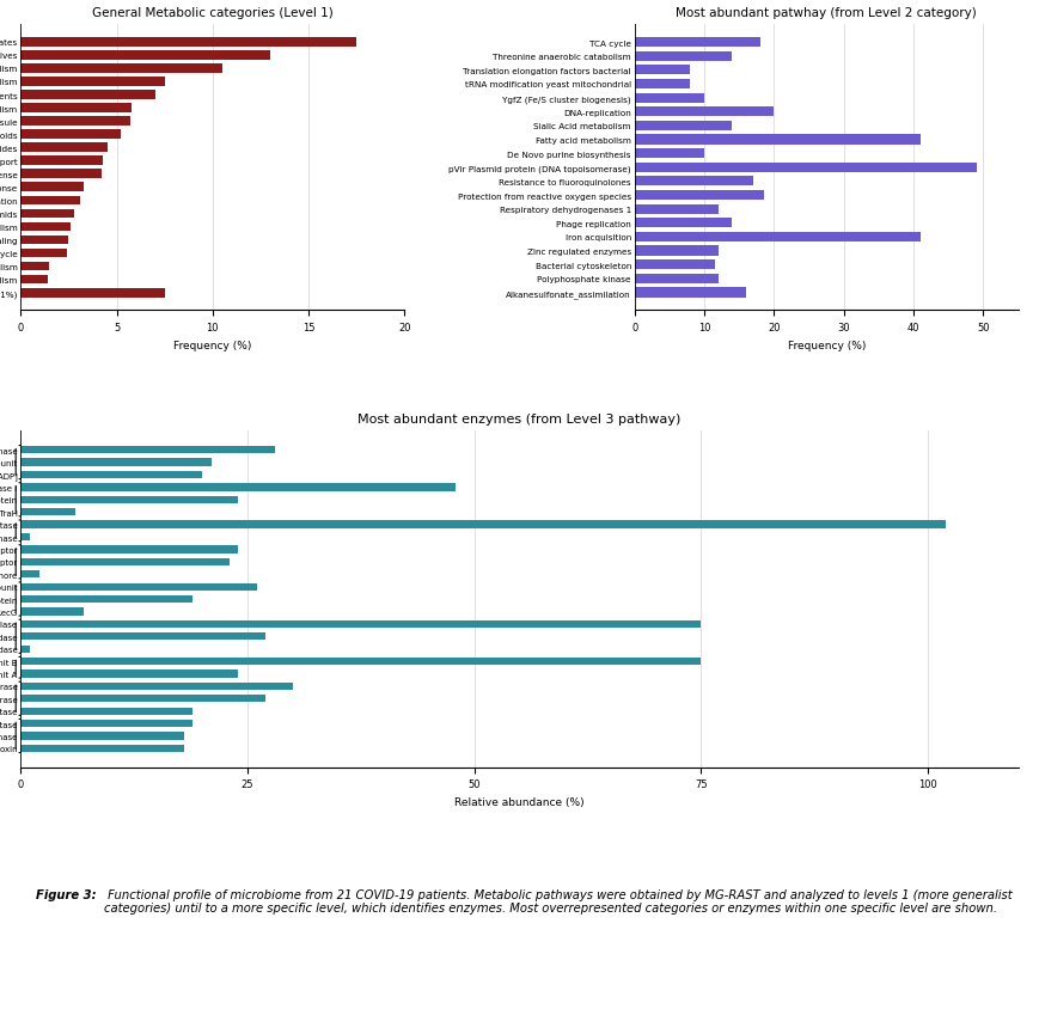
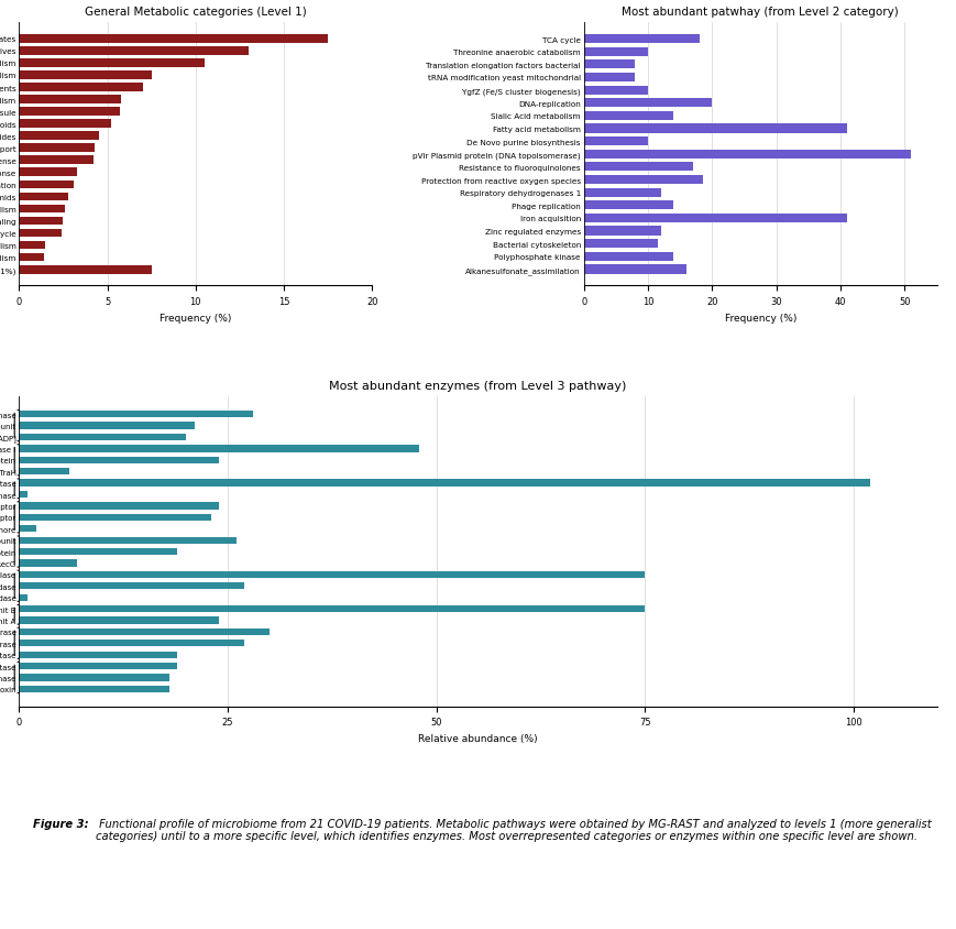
Most abundant patwhay (from Level 2 category)/Threonine anaerobic catabolism: 14.0 -> 10.0
Most abundant patwhay (from Level 2 category)/pVir Plasmid protein (DNA topoisomerase): 49.0 -> 51.0
Most abundant patwhay (from Level 2 category)/Polyphosphate kinase: 12.0 -> 14.0
